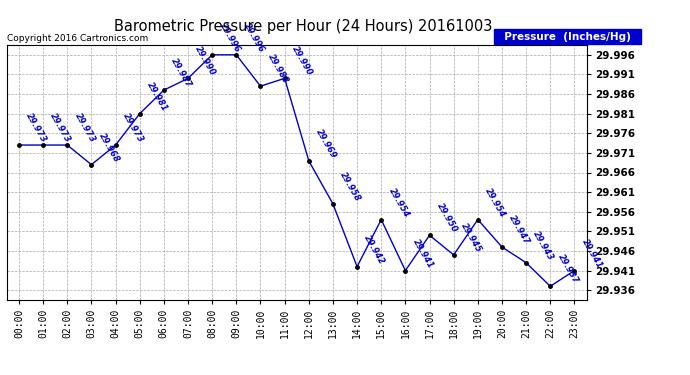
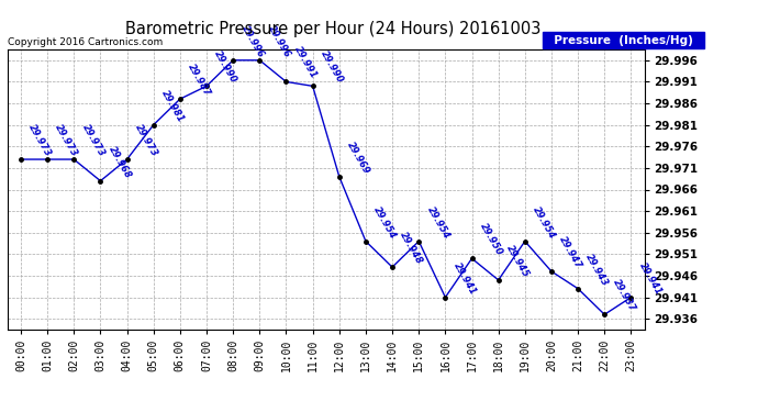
10:00: 29.988 -> 29.991
13:00: 29.958 -> 29.954
14:00: 29.942 -> 29.948
